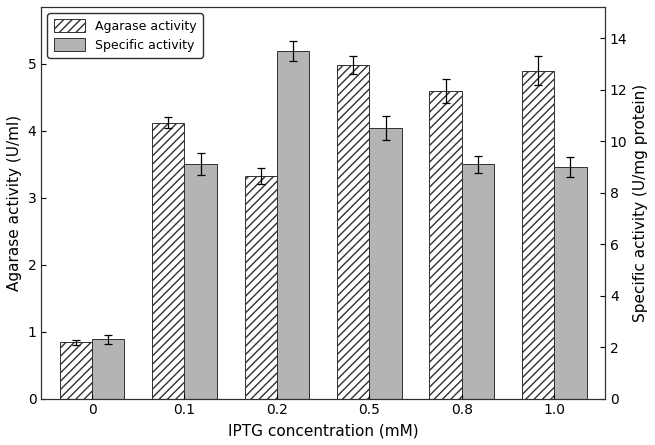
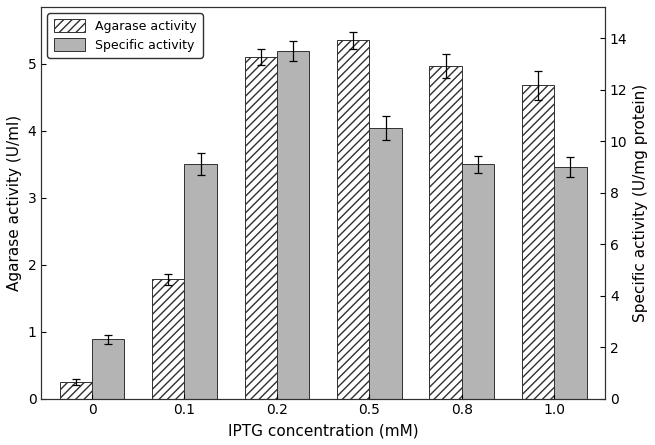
Agarase activity/0: 0.84 -> 0.25
Agarase activity/0.1: 4.12 -> 1.78
Agarase activity/0.2: 3.32 -> 5.10
Agarase activity/0.5: 4.98 -> 5.35
Agarase activity/0.8: 4.60 -> 4.97
Agarase activity/1.0: 4.90 -> 4.68
